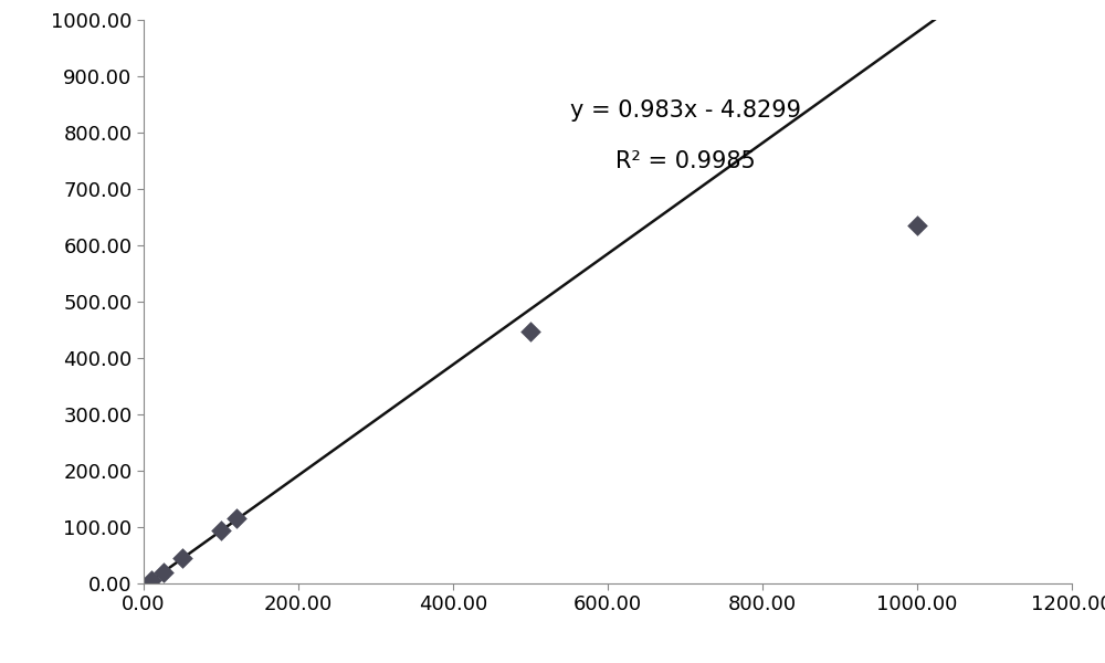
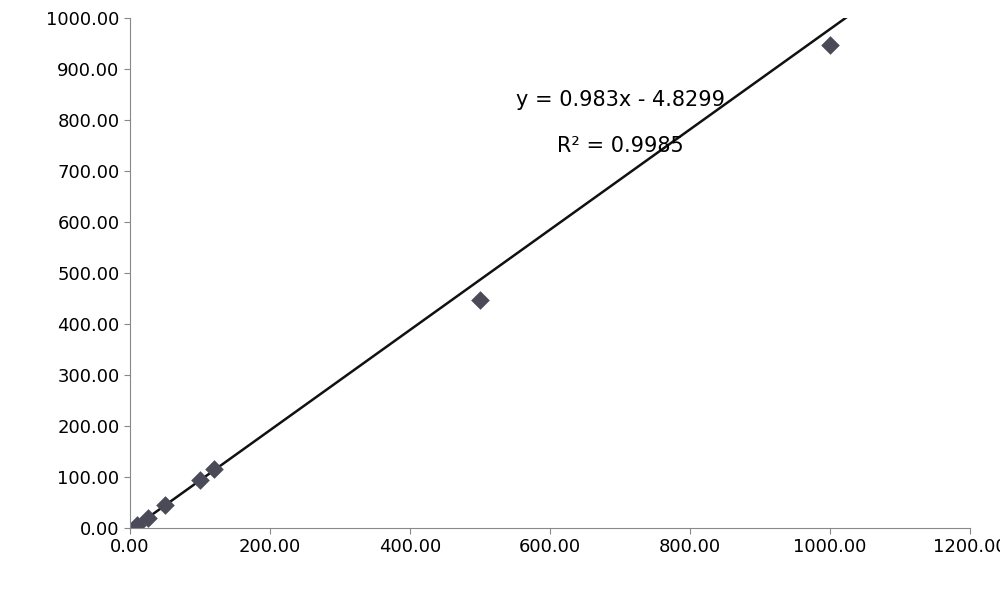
1000.00: 636 -> 948
